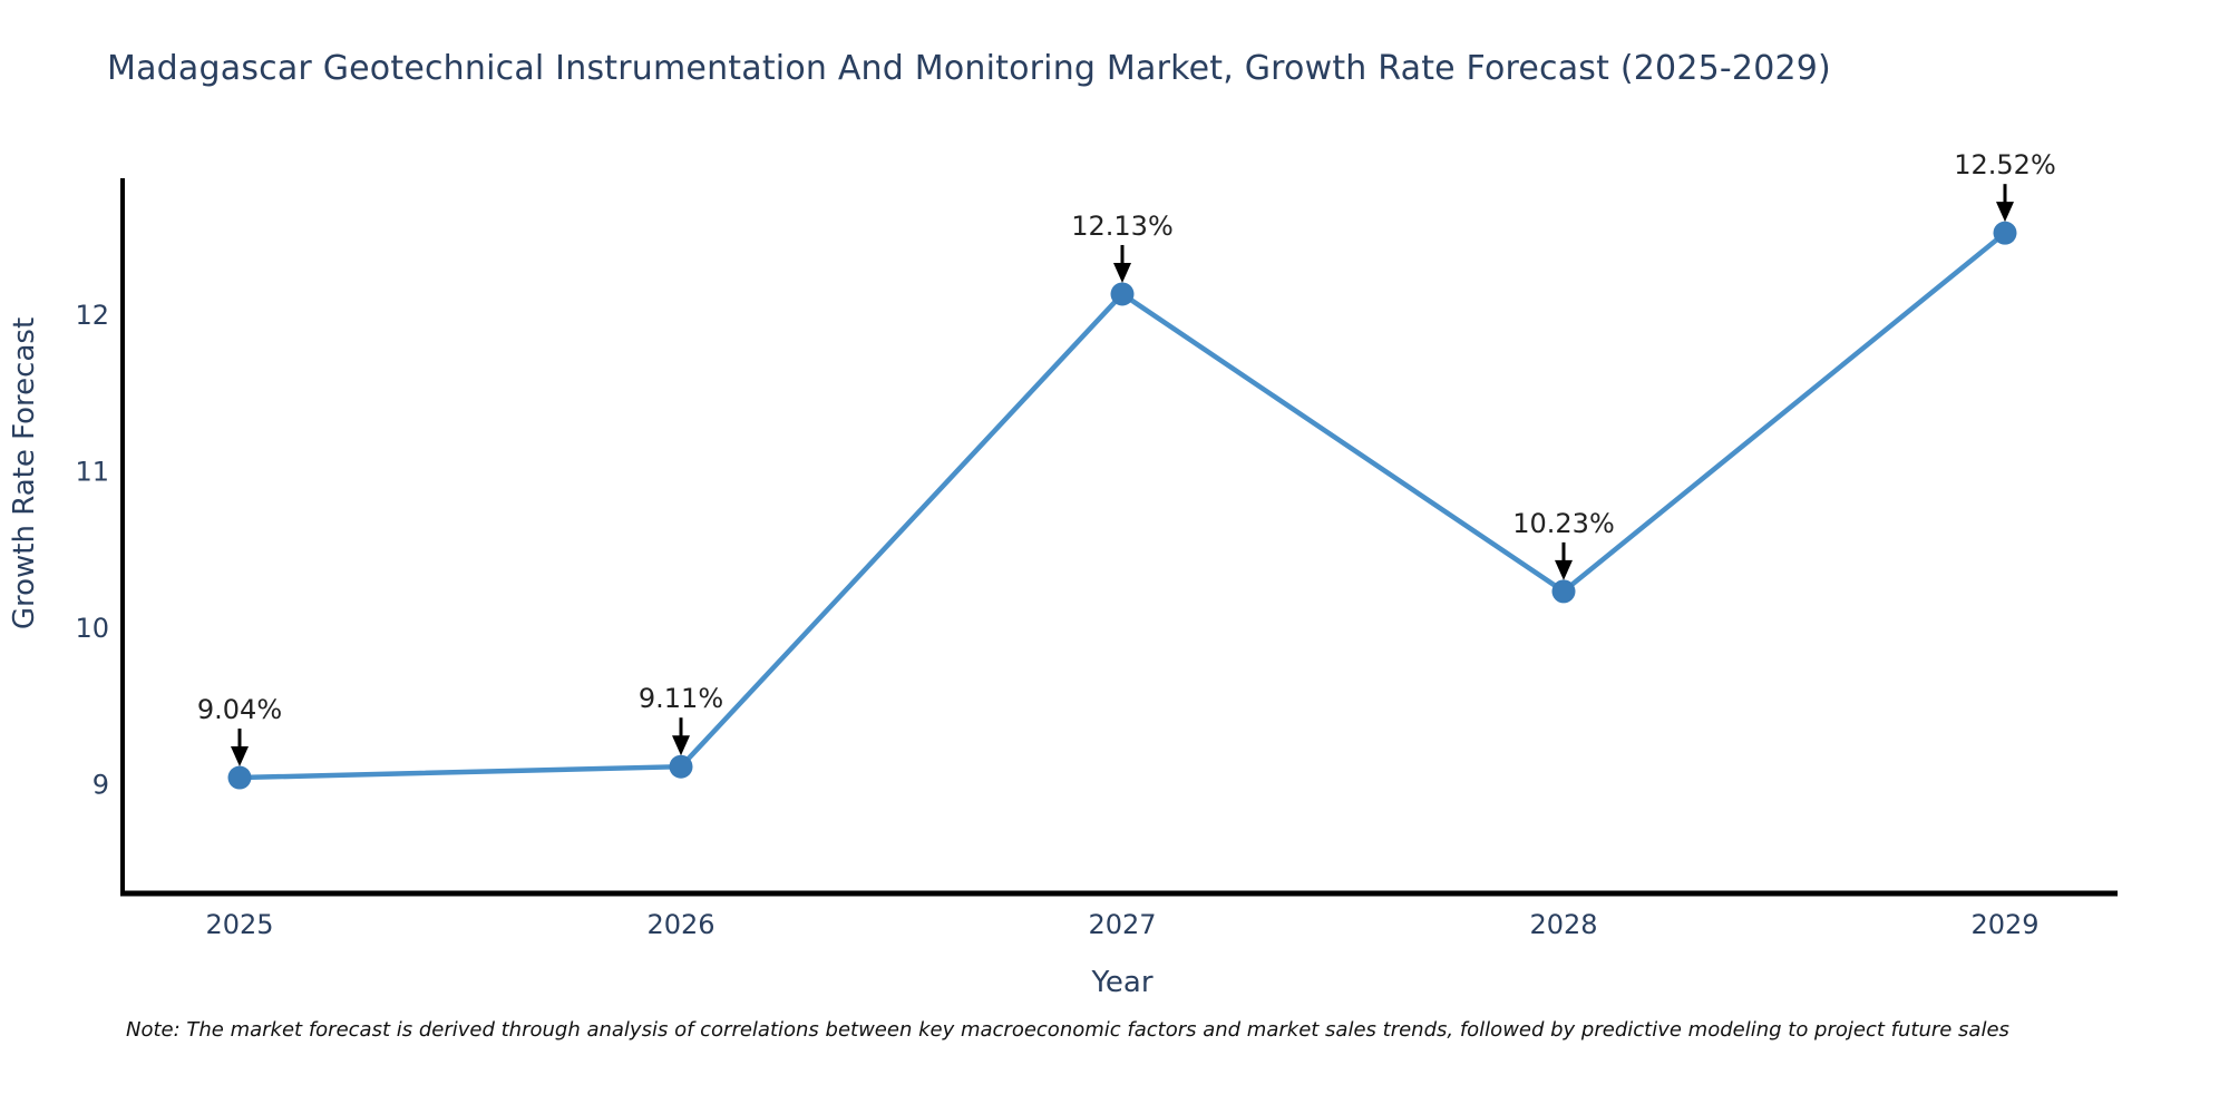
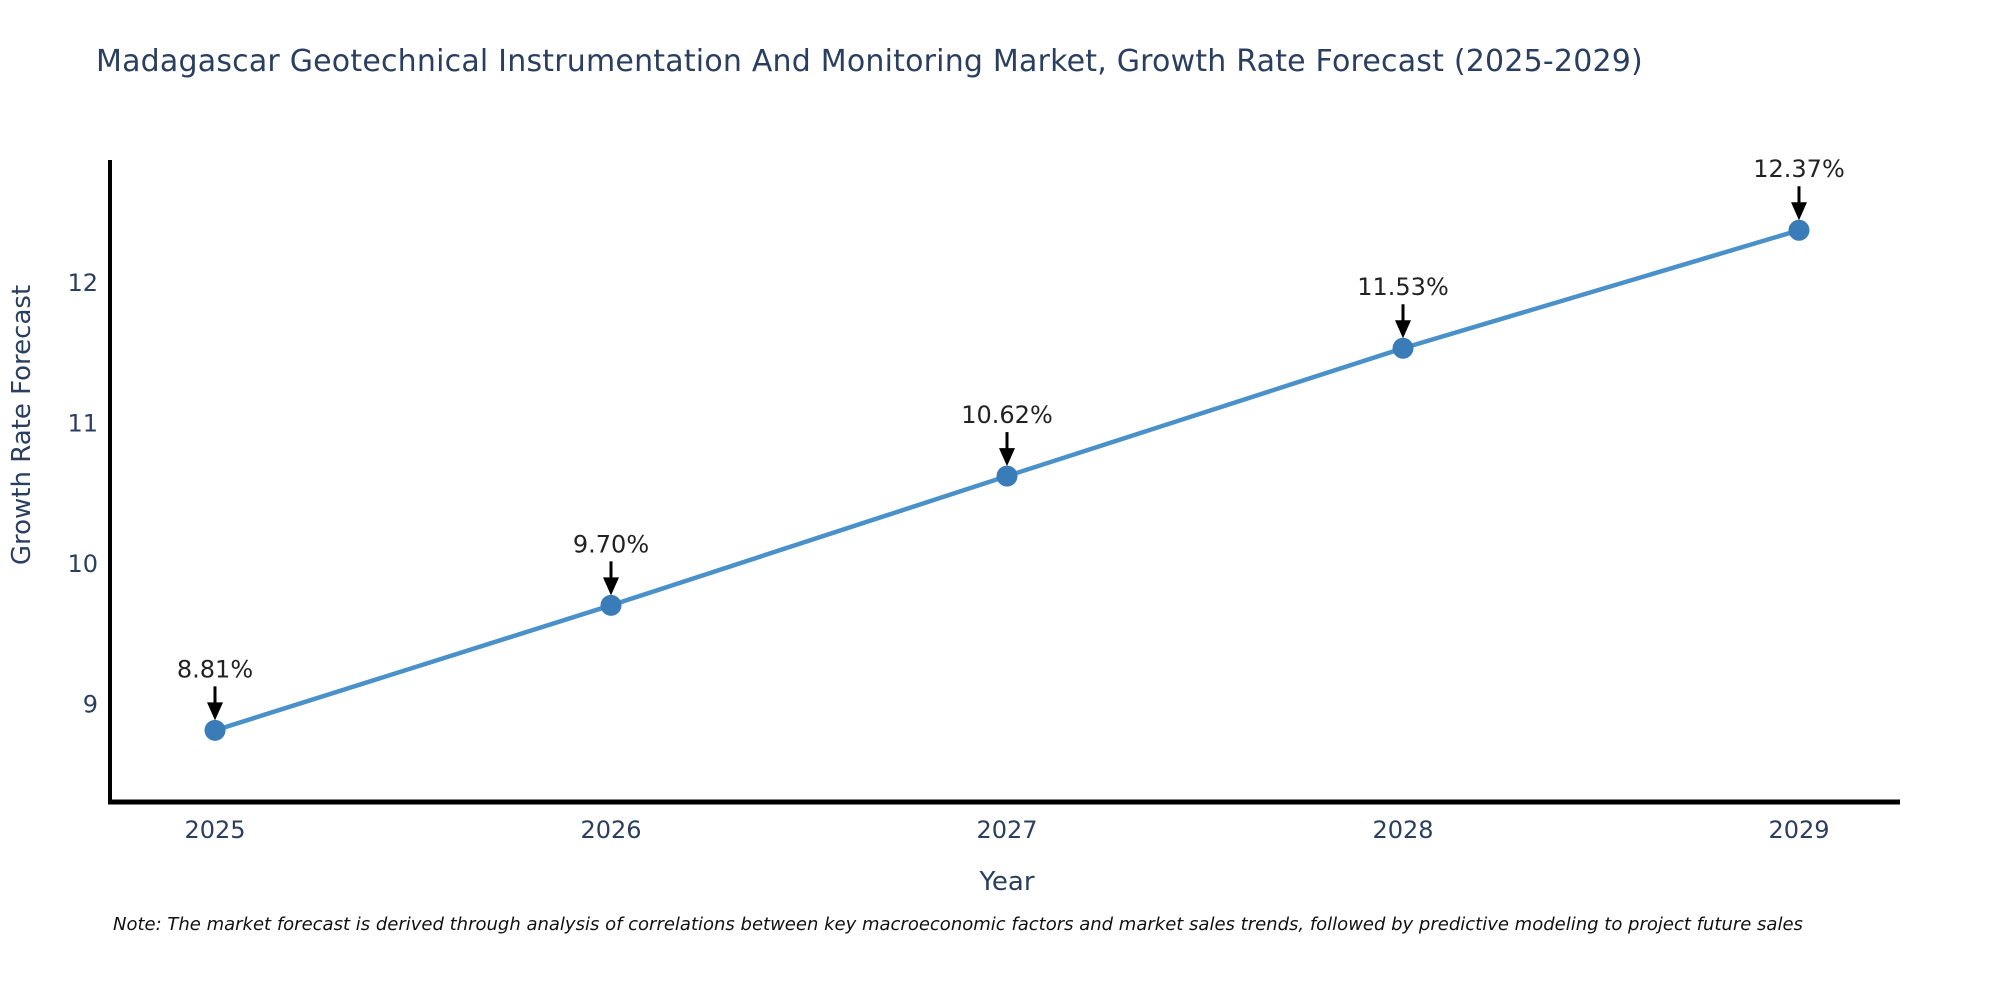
2025: 9.04% -> 8.81%
2026: 9.11% -> 9.70%
2027: 12.13% -> 10.62%
2028: 10.23% -> 11.53%
2029: 12.52% -> 12.37%
